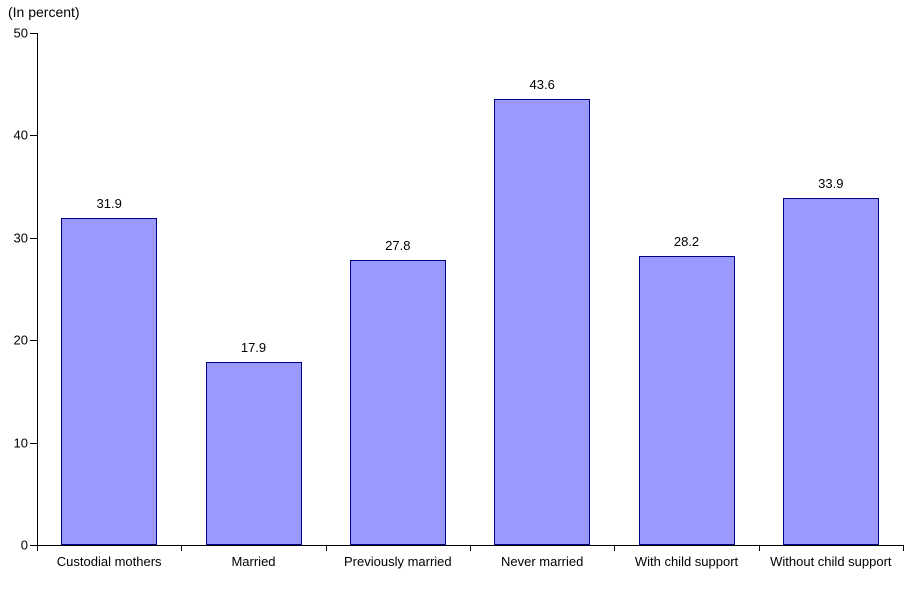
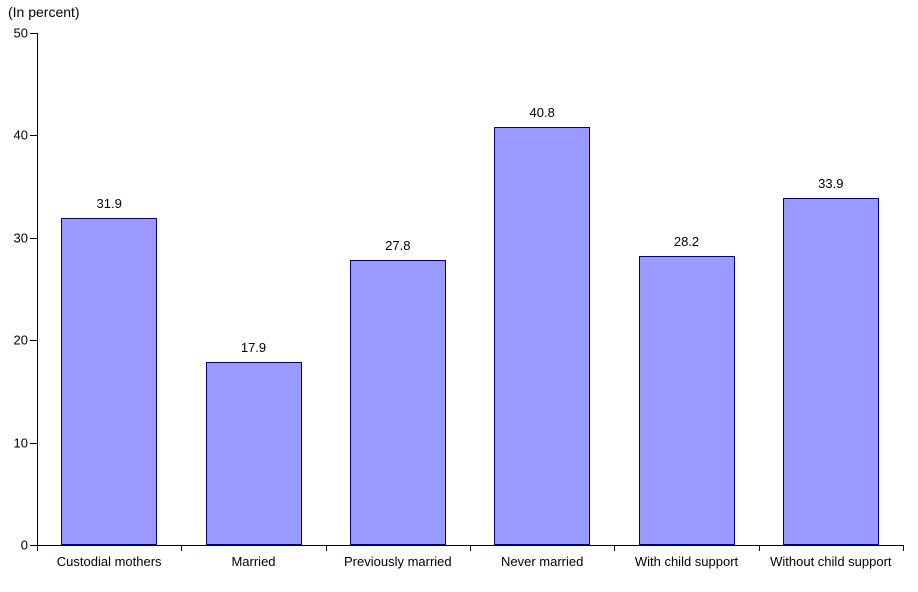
Never married: 43.6 -> 40.8
